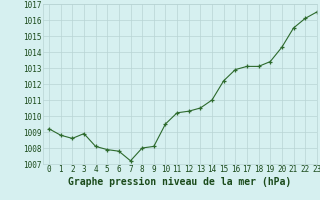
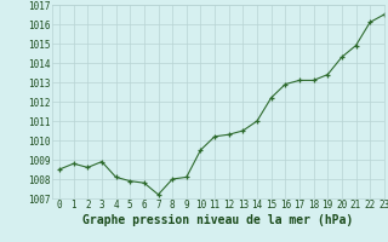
0: 1009.2 -> 1008.5
21: 1015.5 -> 1014.9
